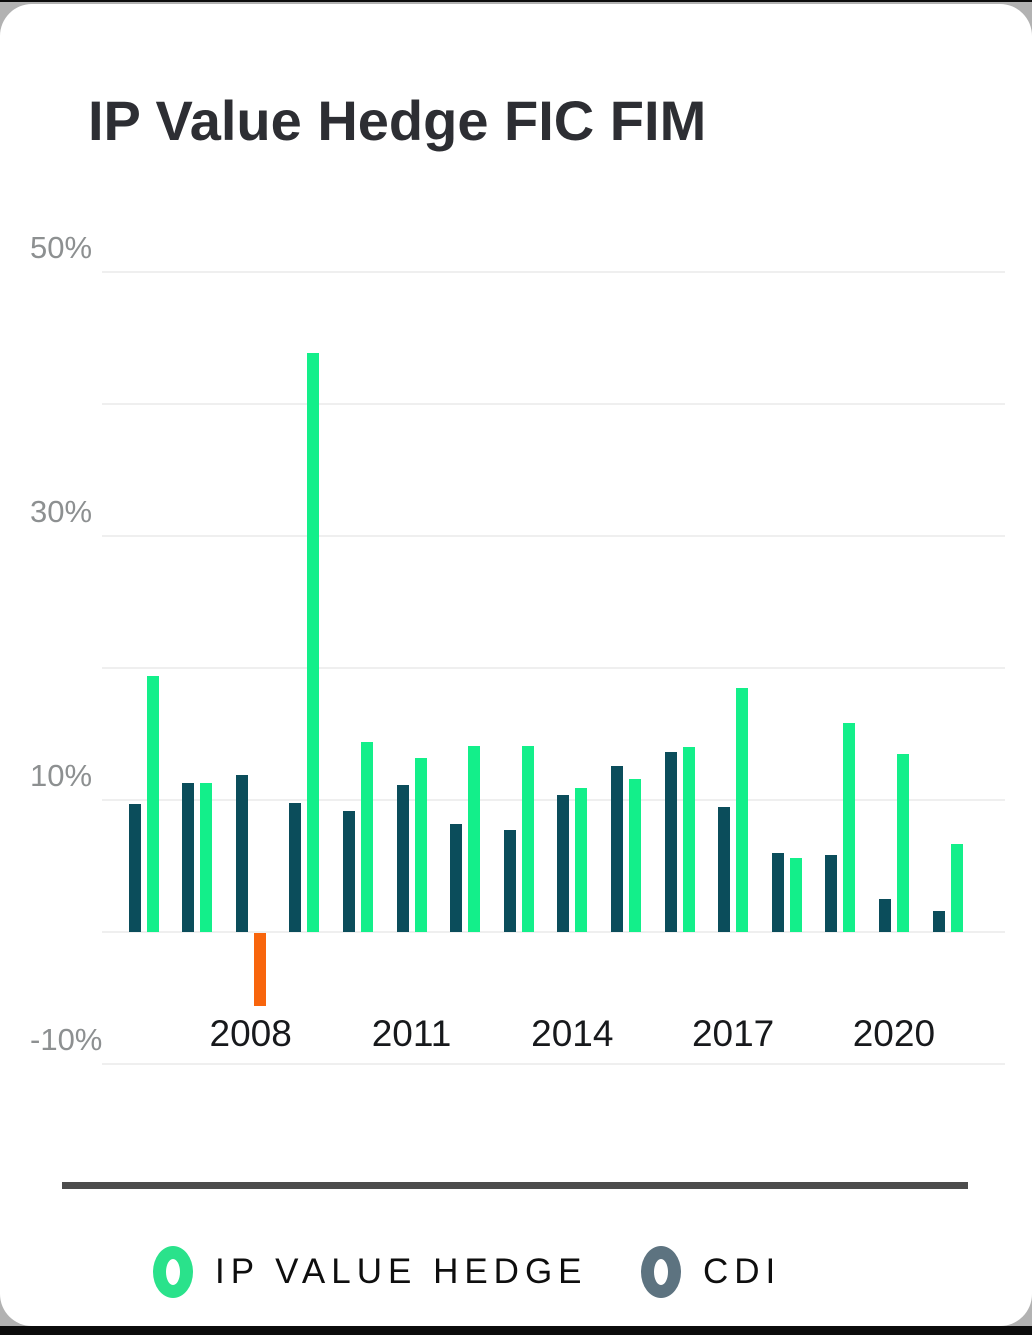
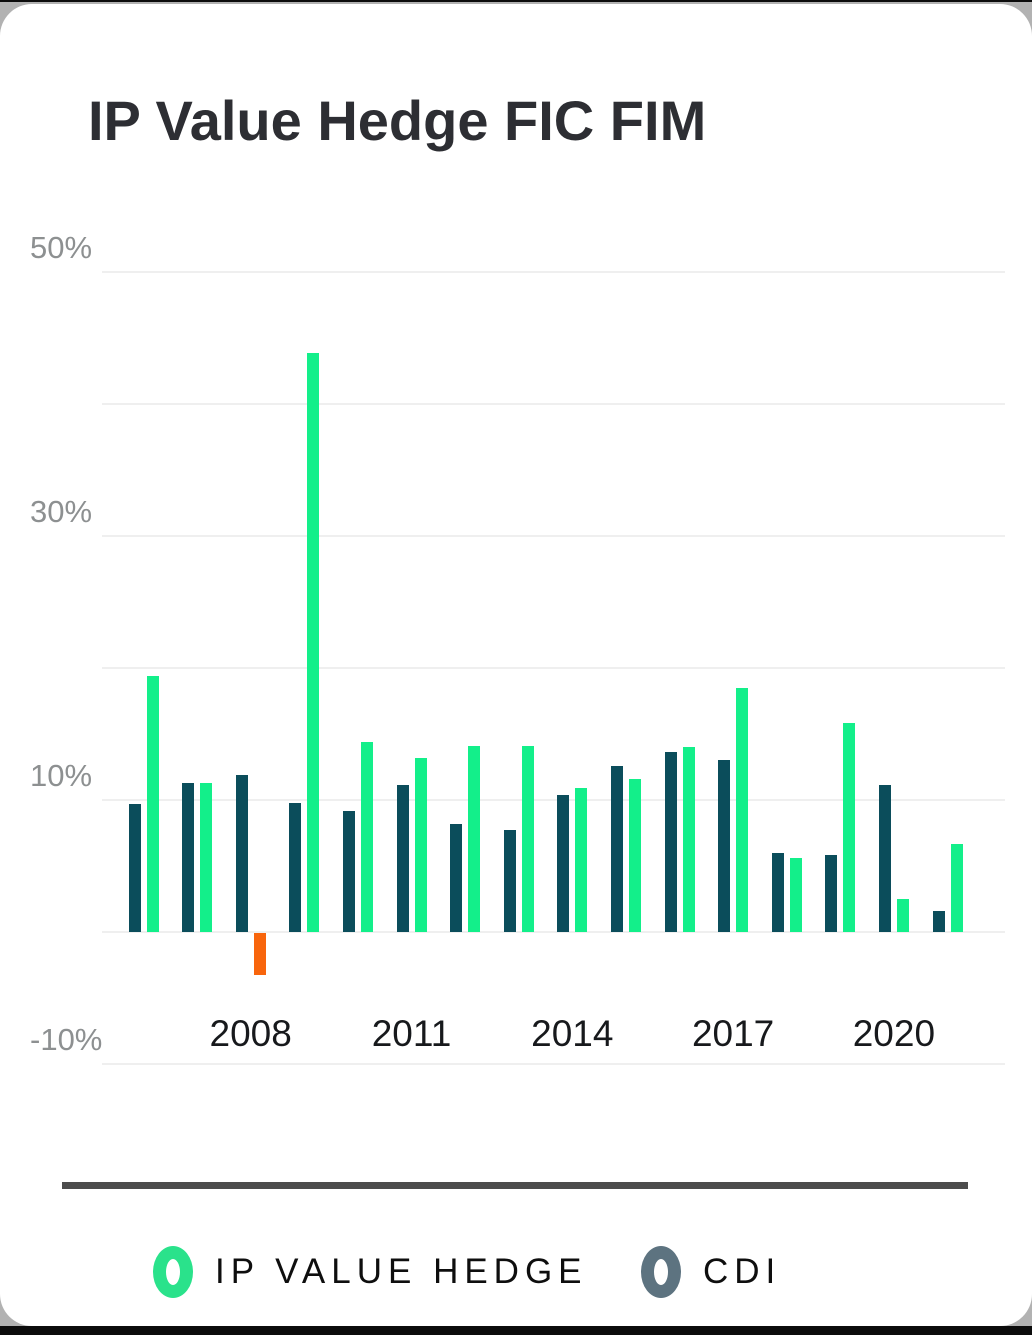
IP VALUE HEDGE/2008: -5.5% -> -3.2%
CDI/2017: 9.5% -> 13.0%
CDI/2020: 2.5% -> 11.1%
IP VALUE HEDGE/2020: 13.5% -> 2.5%
